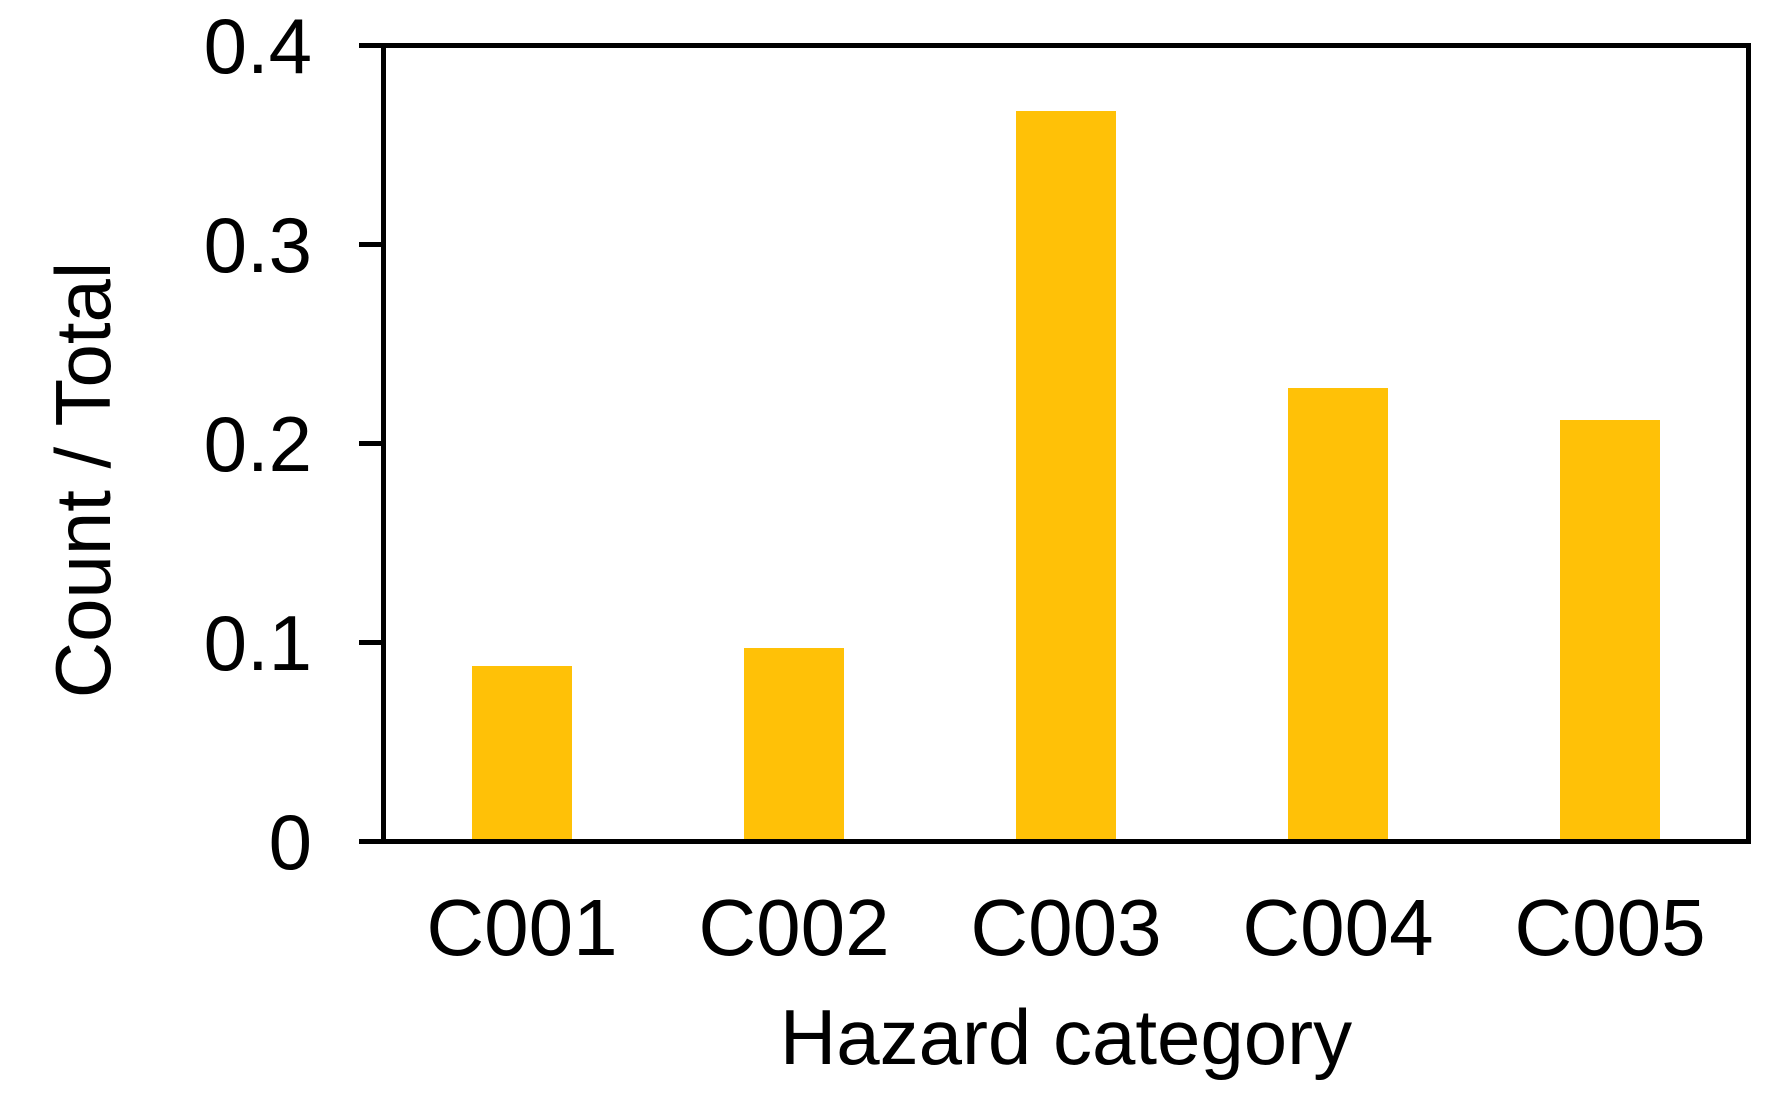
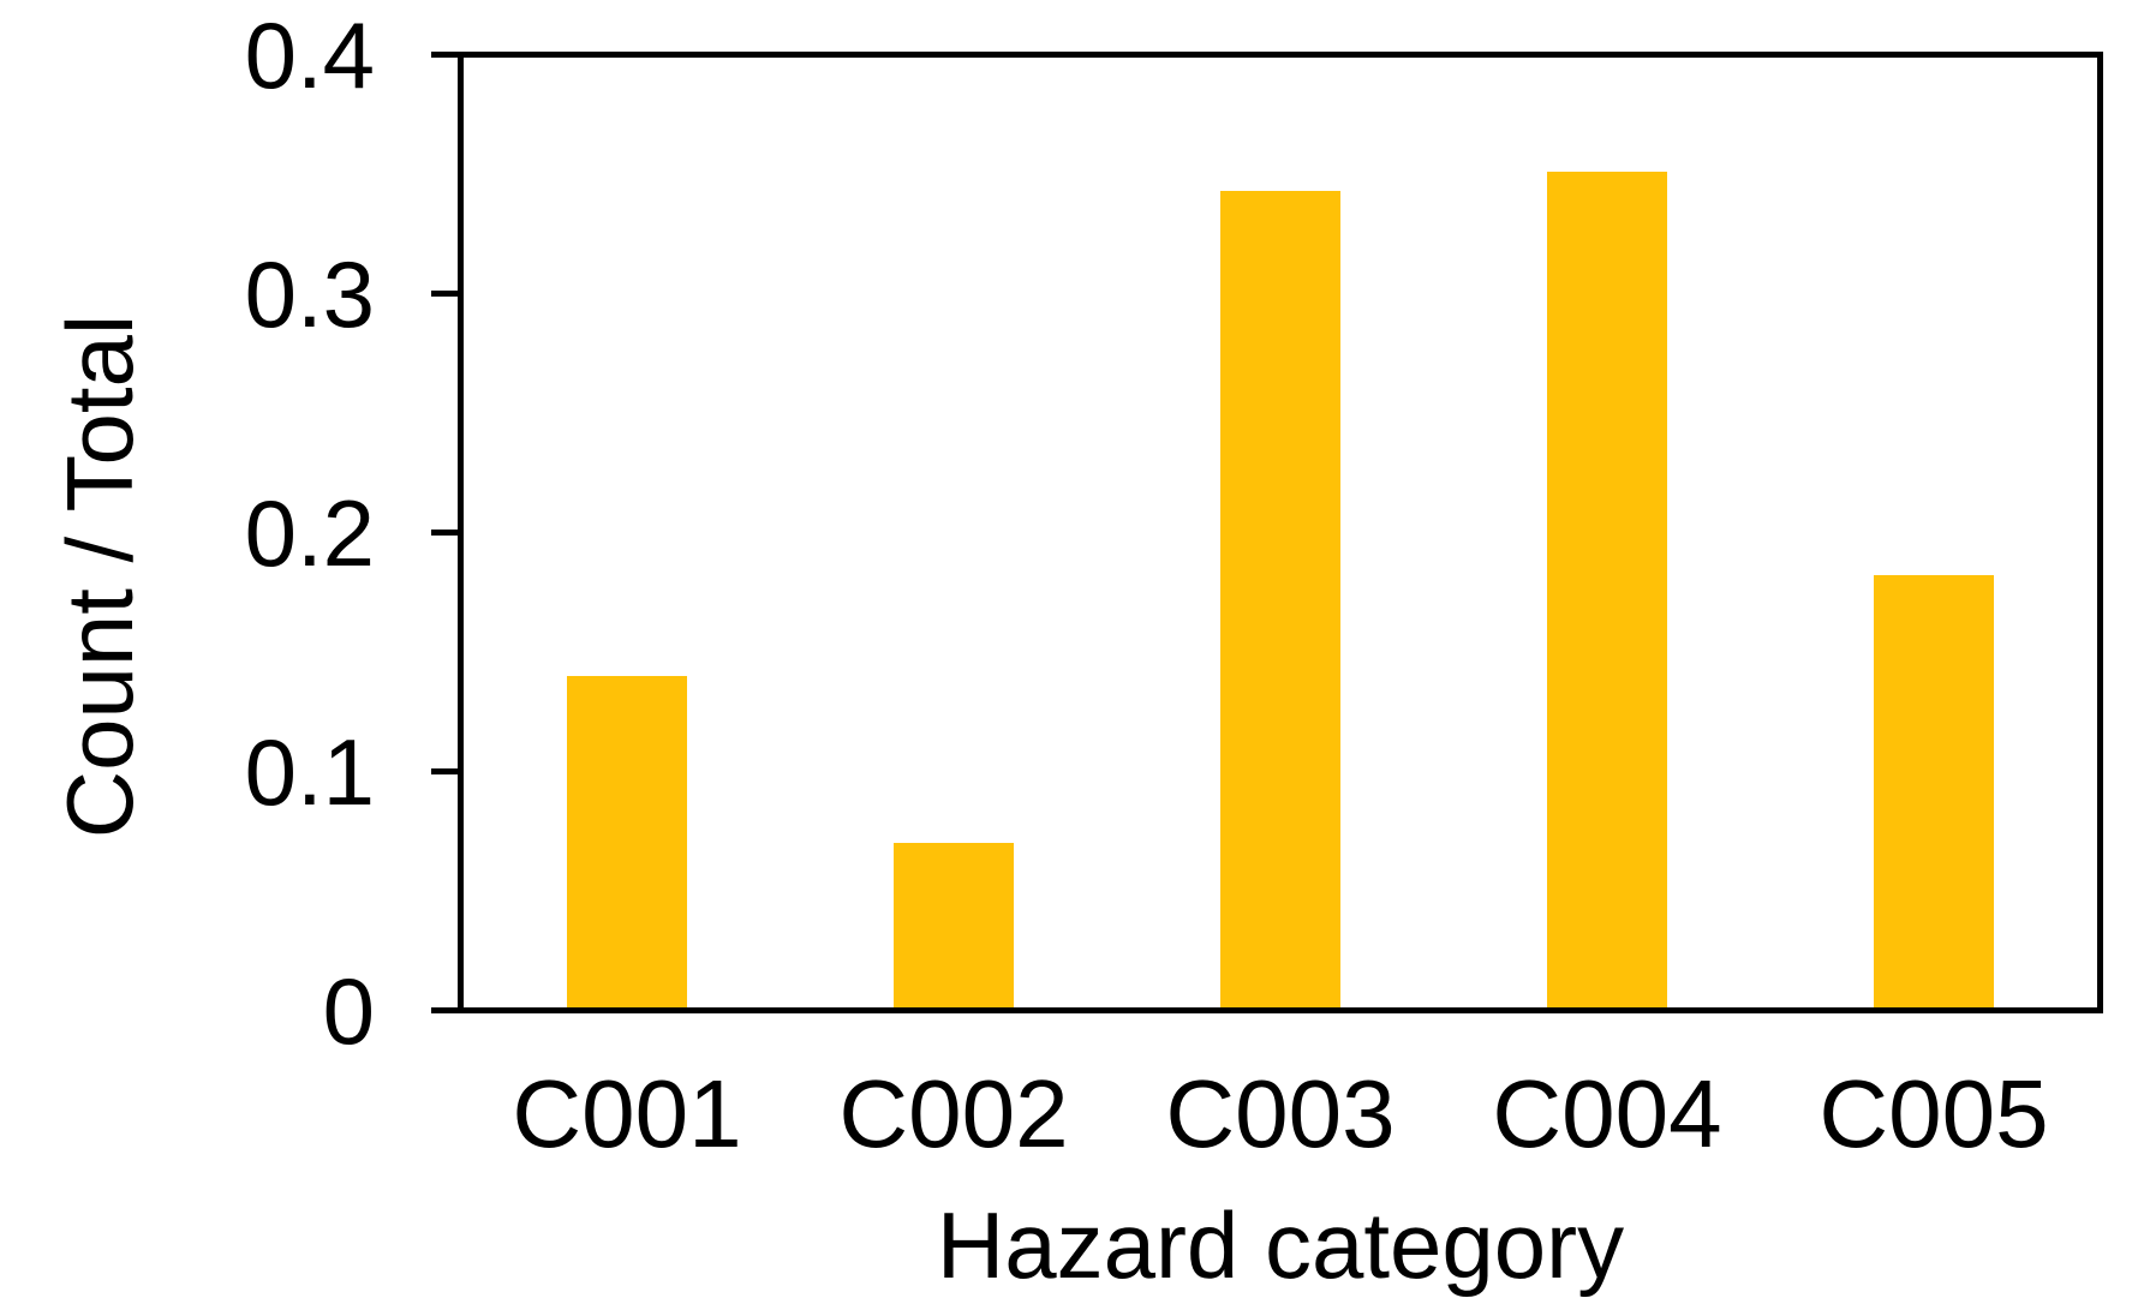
C001: 0.088 -> 0.140
C002: 0.097 -> 0.070
C003: 0.367 -> 0.343
C004: 0.228 -> 0.351
C005: 0.212 -> 0.182
